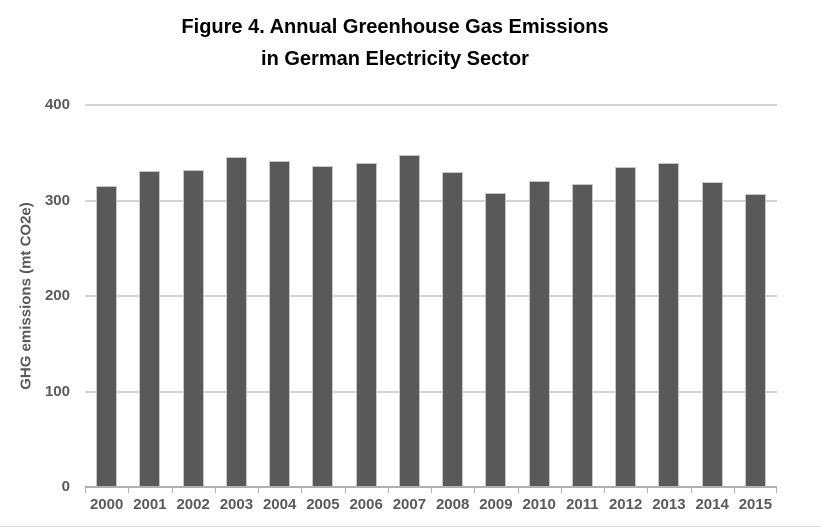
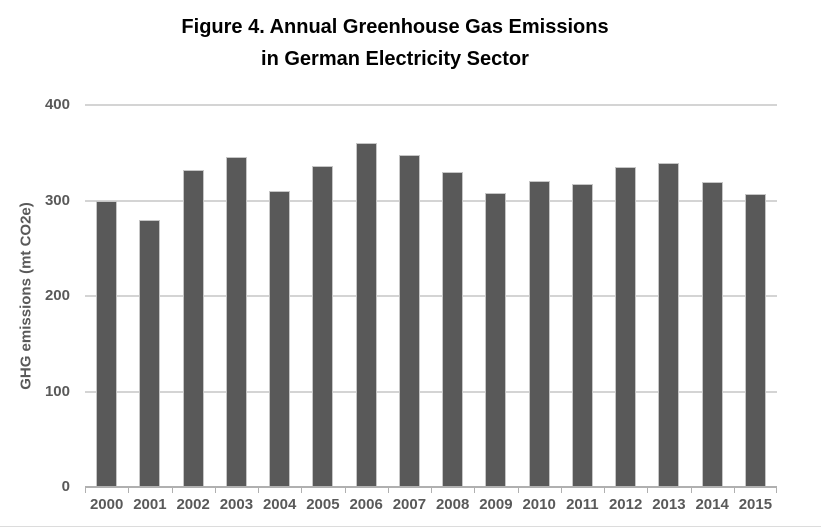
2000: 320 -> 300
2001: 330 -> 280
2004: 340 -> 310
2006: 340 -> 360
